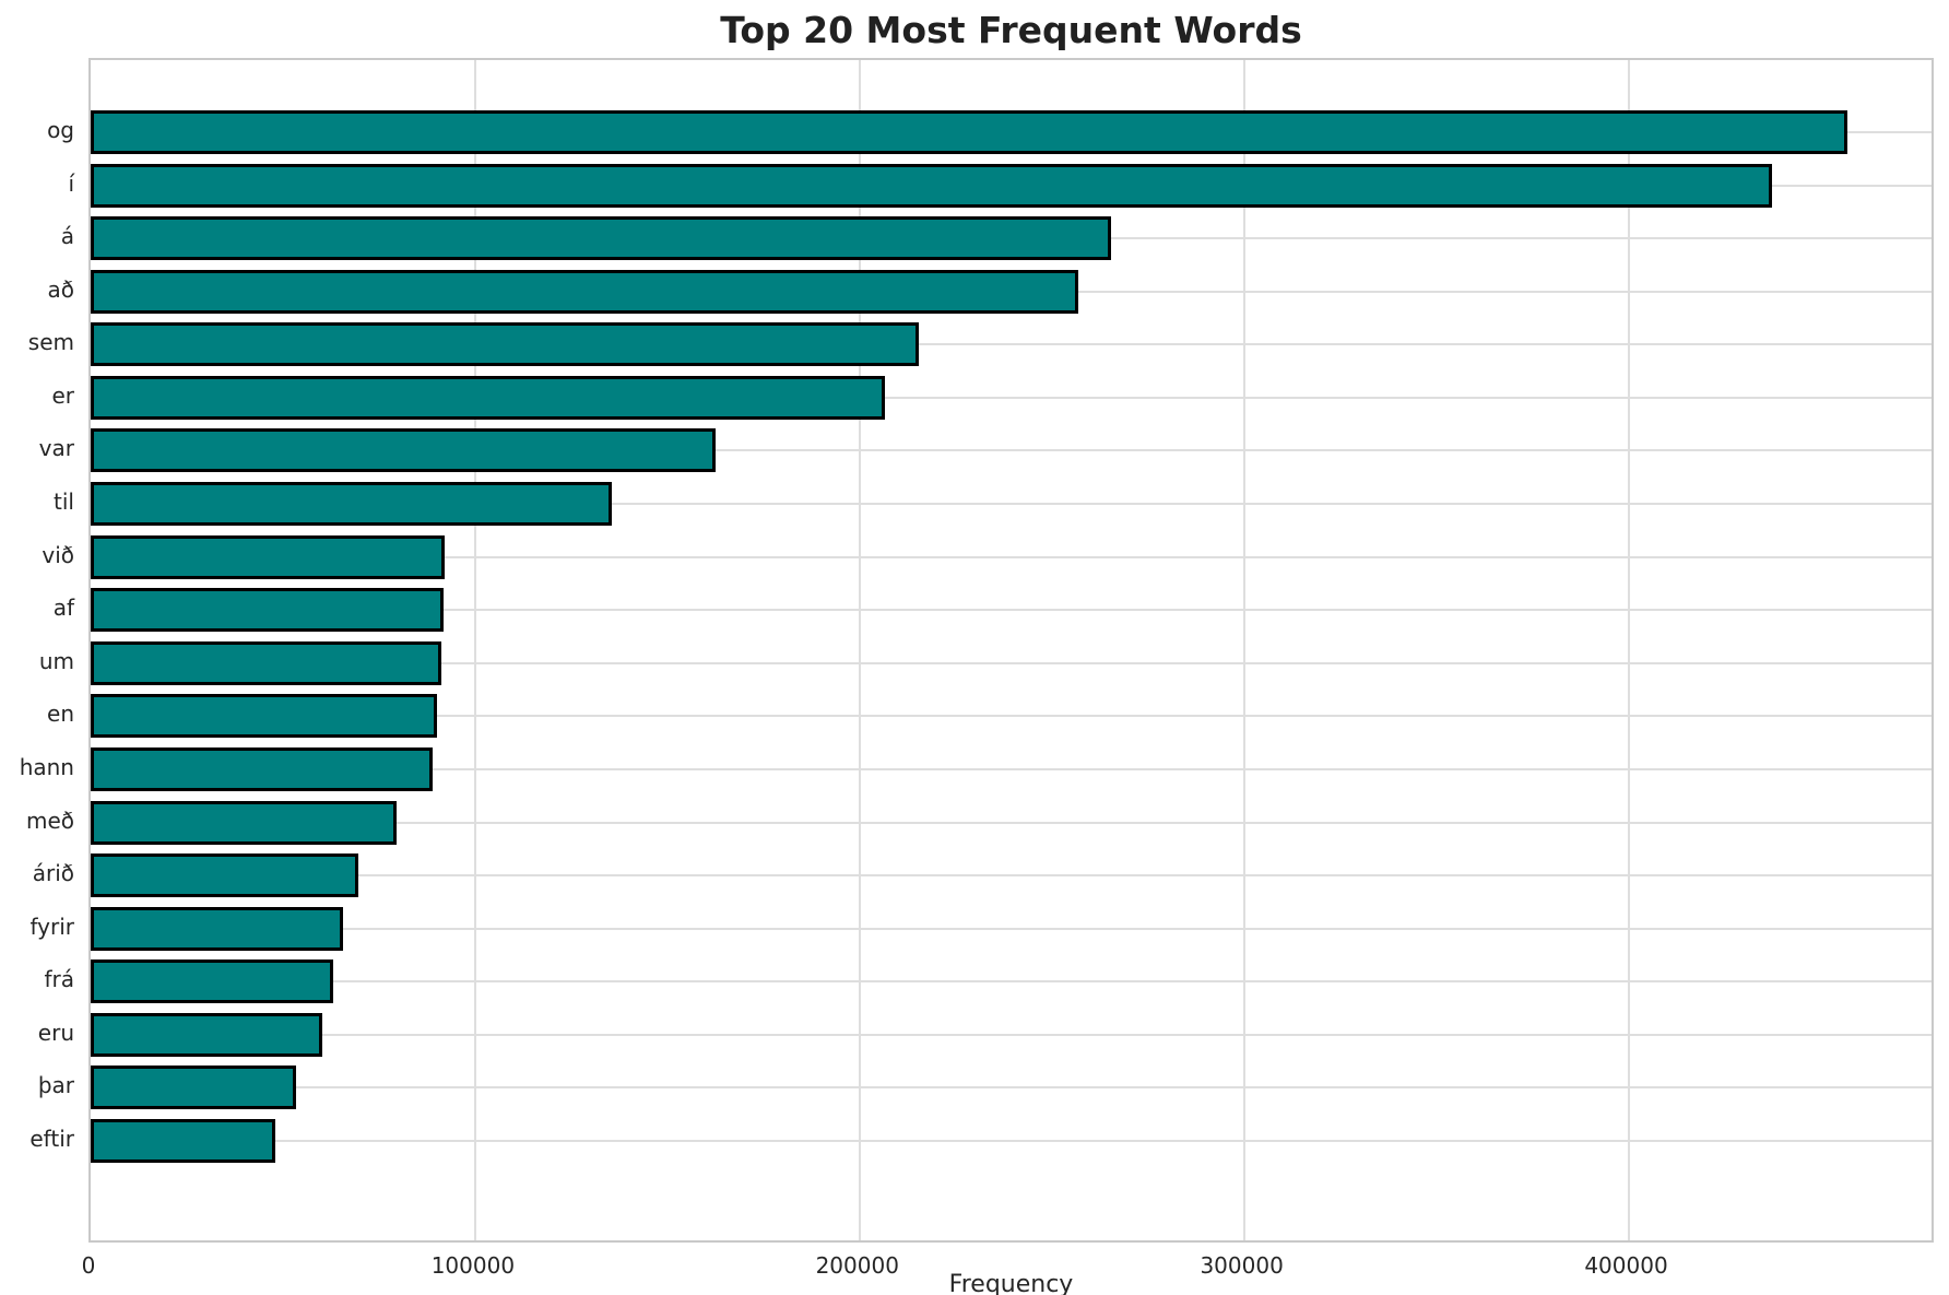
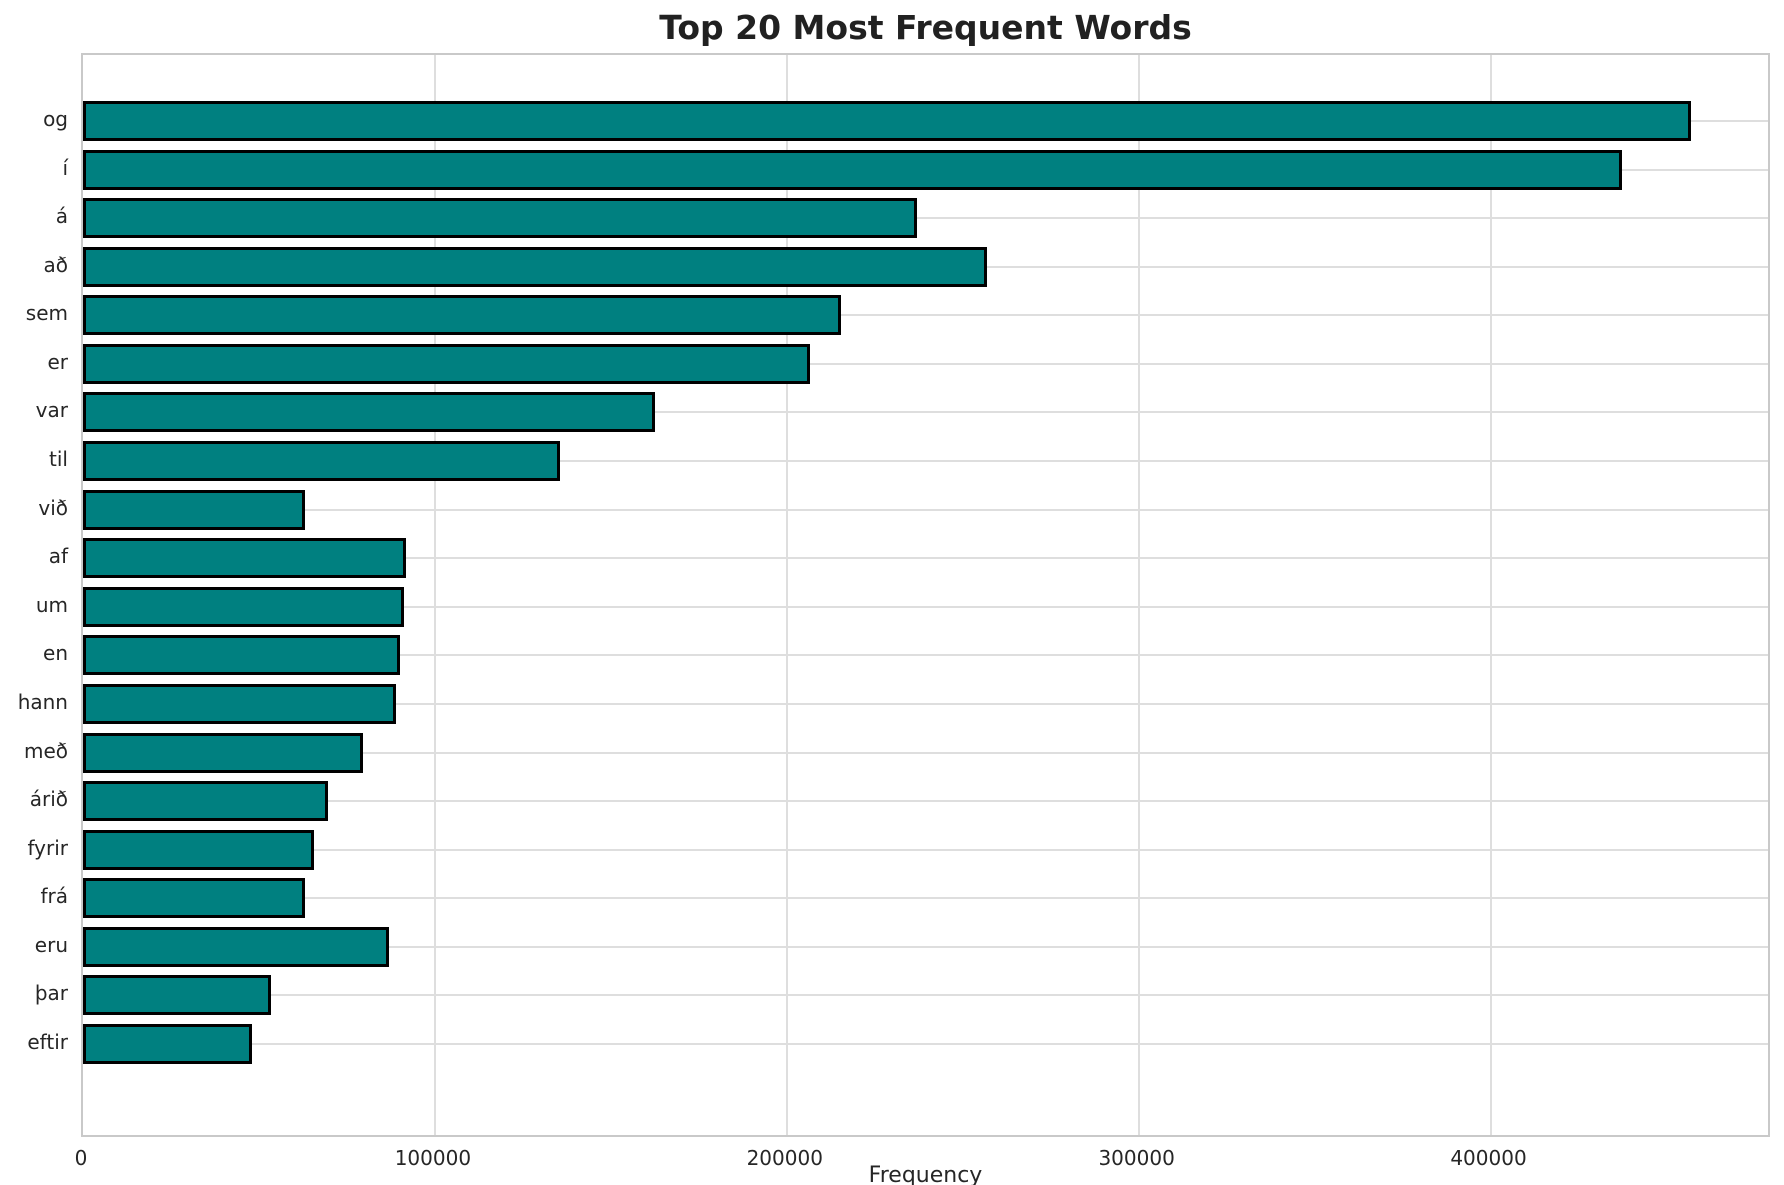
á: 266000 -> 237000
við: 92000 -> 63000
eru: 60000 -> 87000
